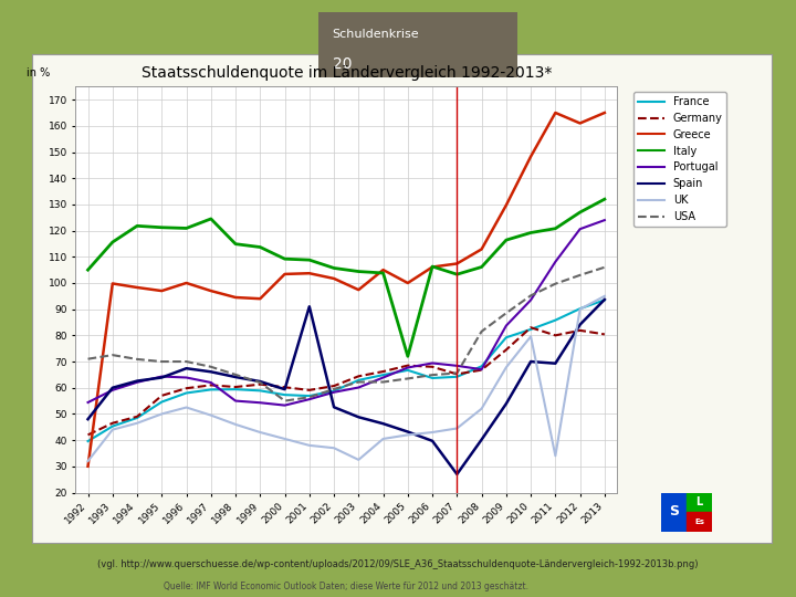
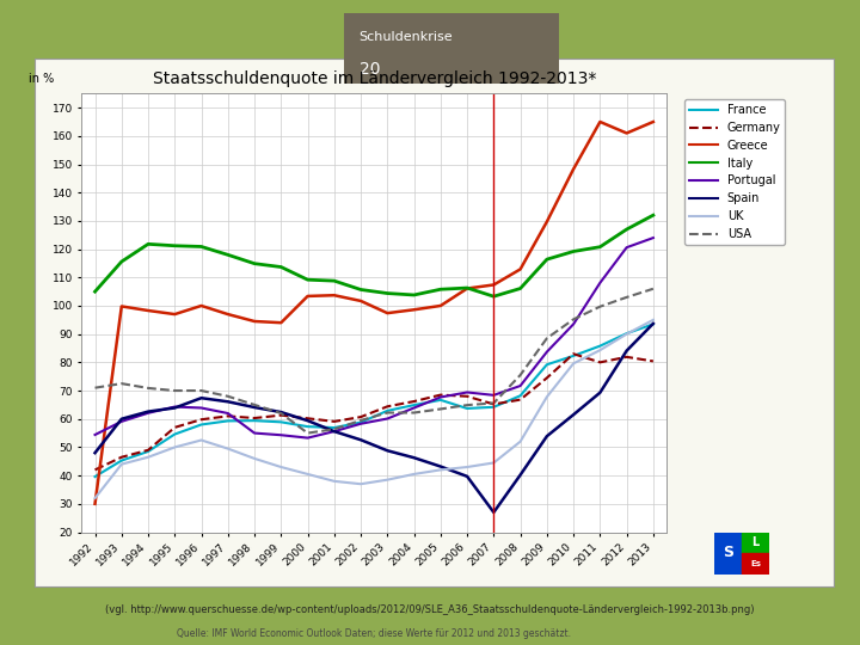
Italy/1997: 124.5 -> 118.0
Spain/2001: 91.0 -> 55.6
UK/2003: 32.5 -> 38.5
Greece/2004: 105.0 -> 98.6
Italy/2005: 72.0 -> 105.8
Portugal/2008: 67.0 -> 71.7
USA/2008: 81.5 -> 75.5
Spain/2010: 70.0 -> 61.5
UK/2011: 34.0 -> 84.3
